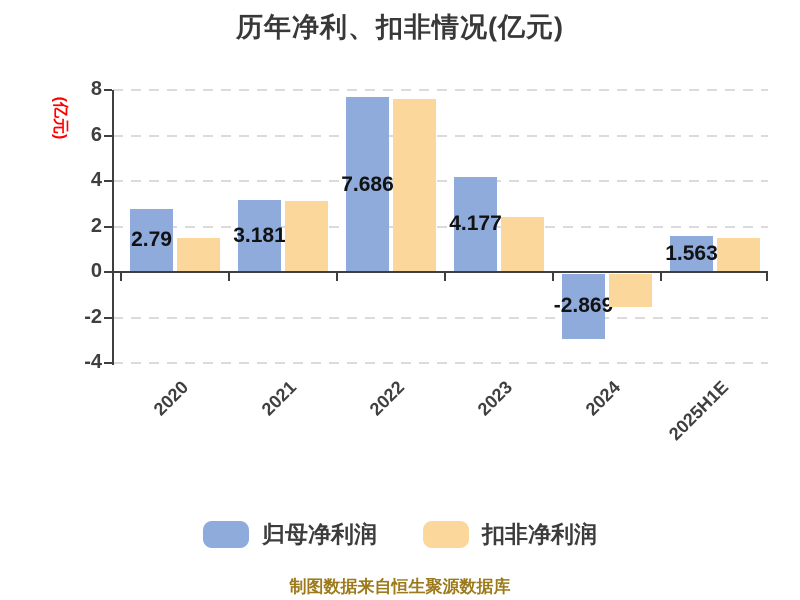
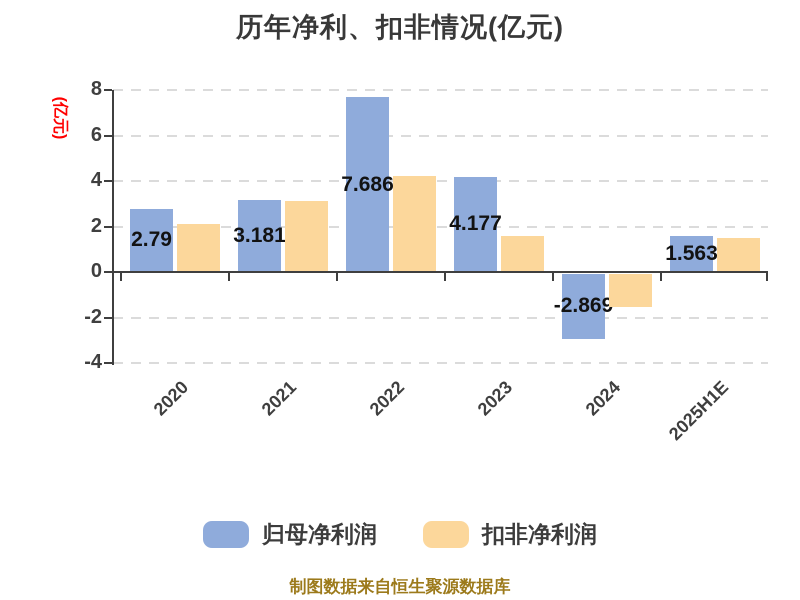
扣非净利润/2020: 1.5 -> 2.1
扣非净利润/2022: 7.6 -> 4.2
扣非净利润/2023: 2.4 -> 1.6
